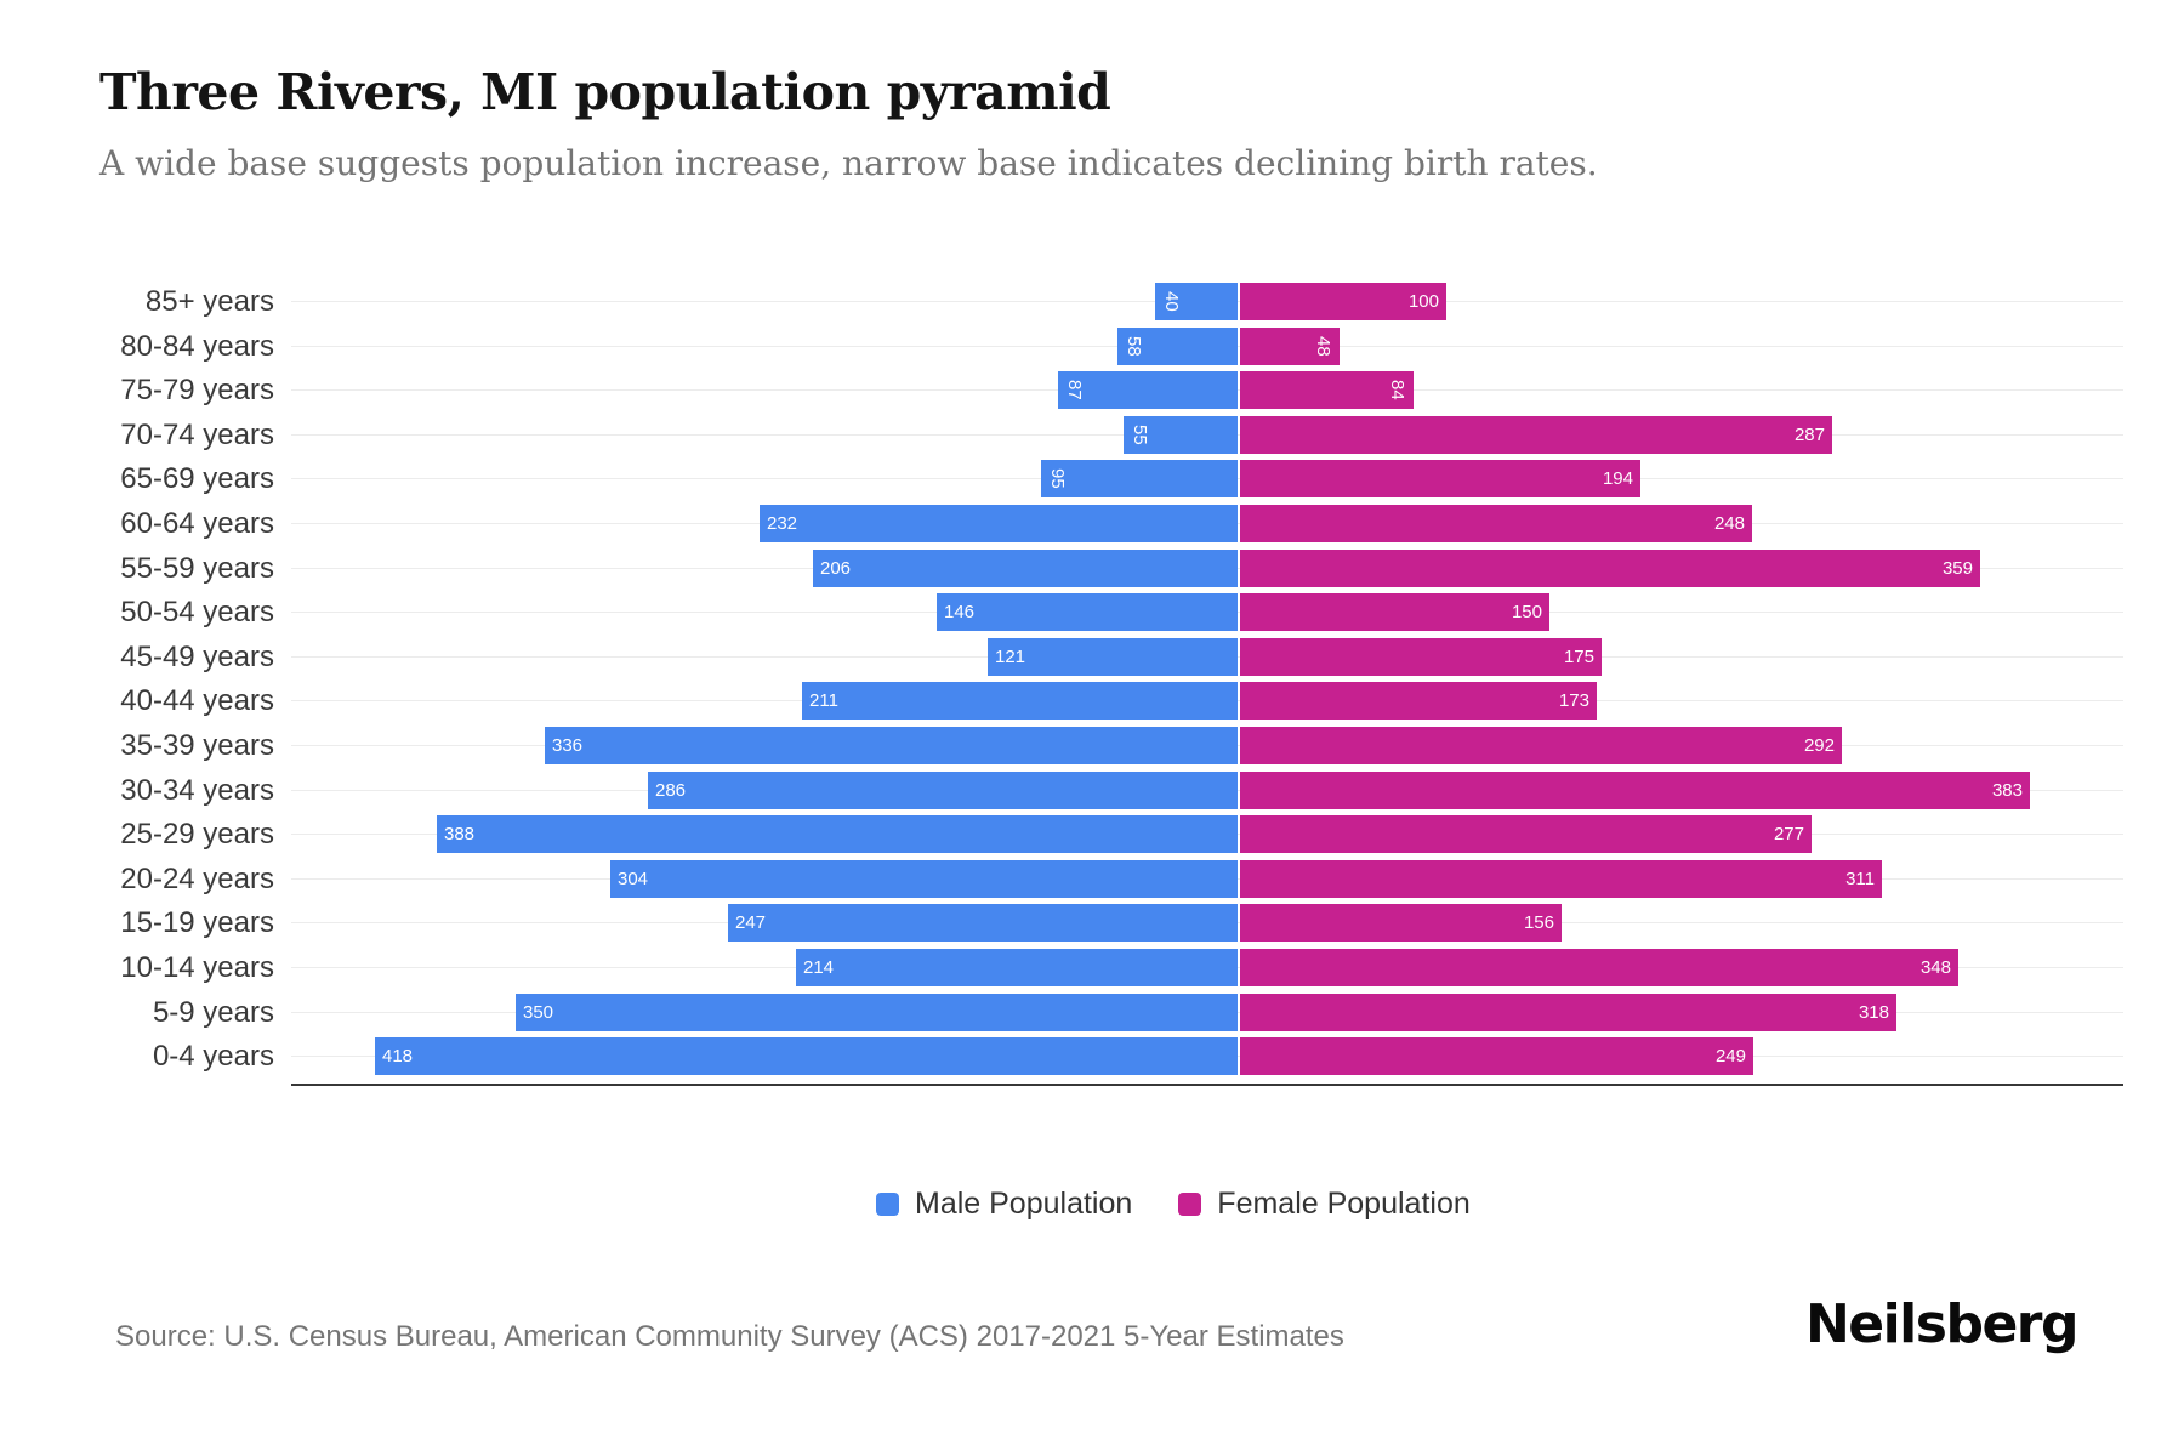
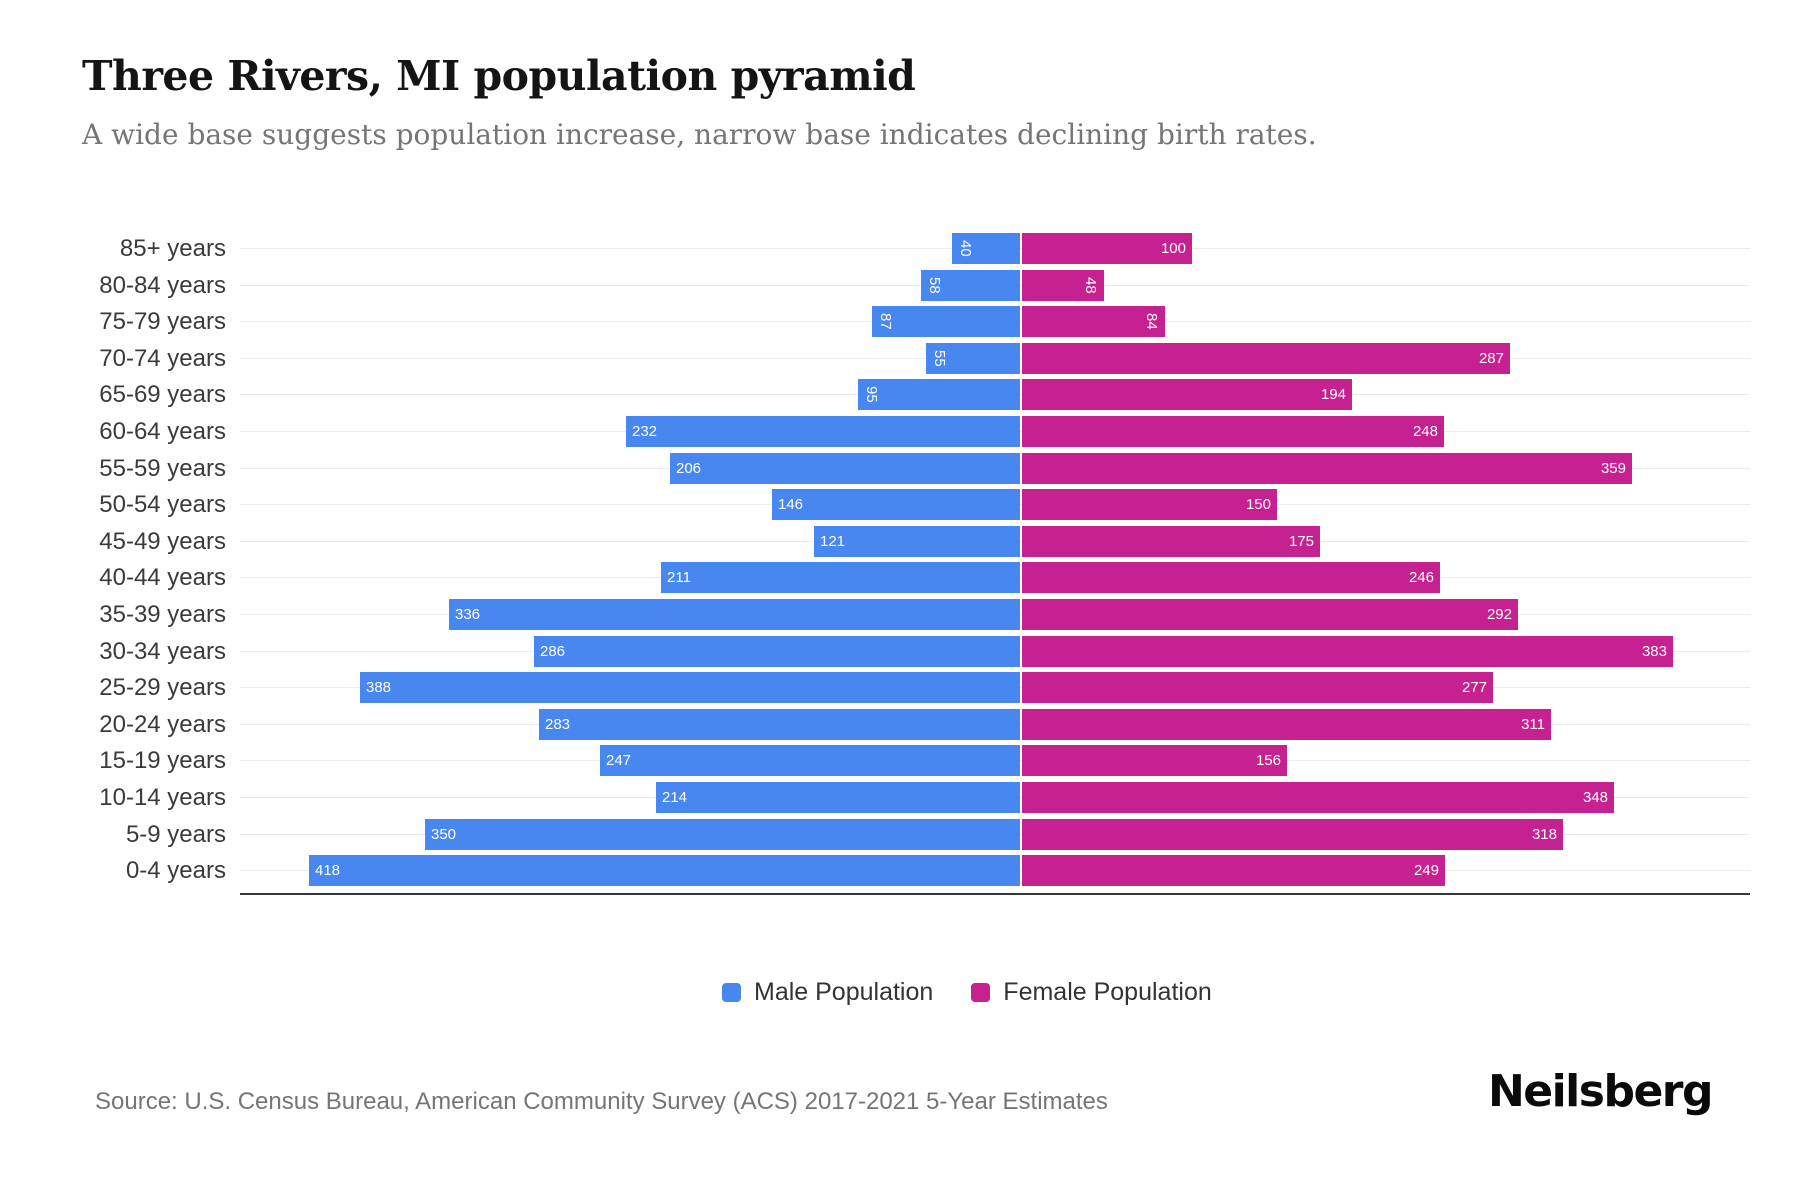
Female Population/40-44 years: 173 -> 246
Male Population/20-24 years: 304 -> 283
